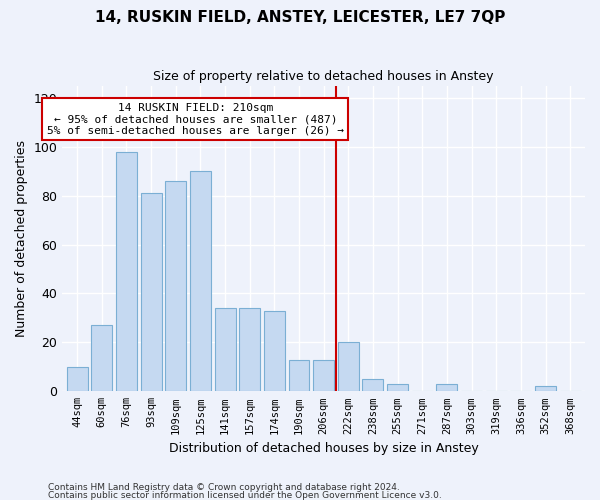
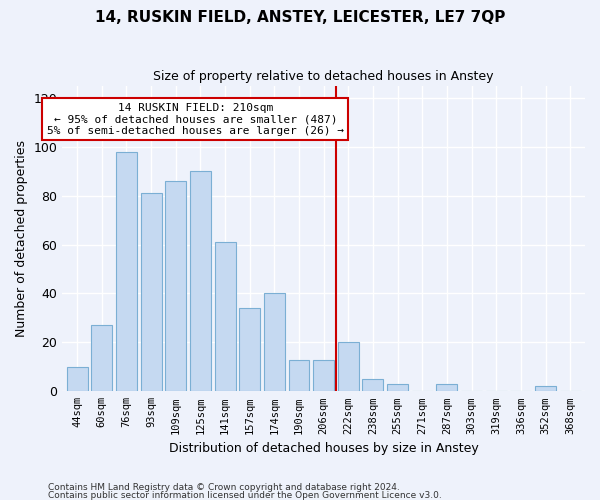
141sqm: 34 -> 61
174sqm: 33 -> 40
